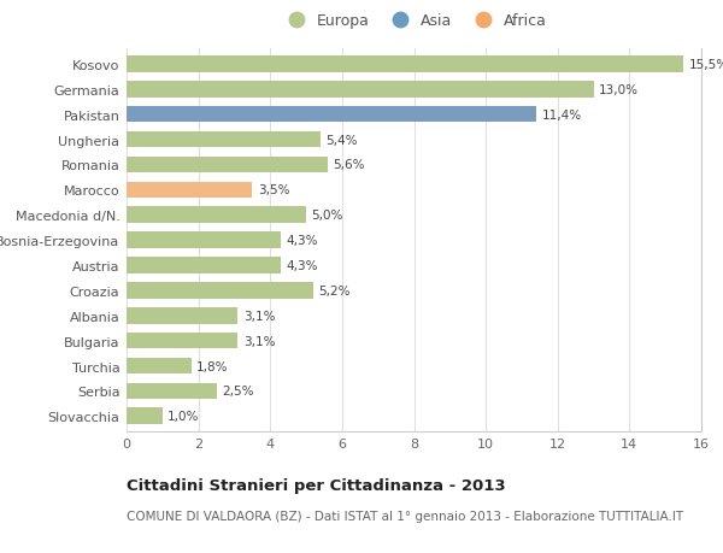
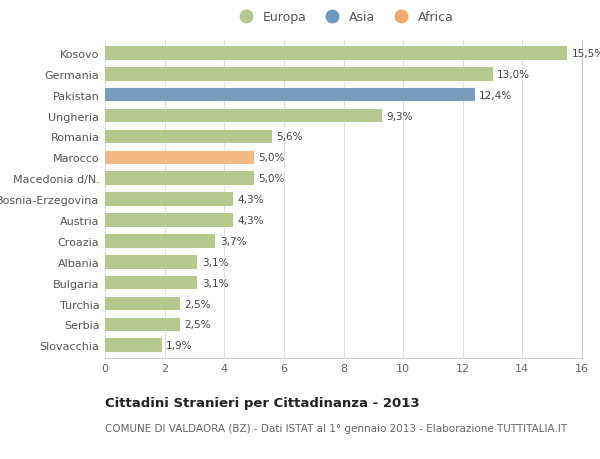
Pakistan: 11,4% -> 12,4%
Ungheria: 5,4% -> 9,3%
Marocco: 3,5% -> 5,0%
Croazia: 5,2% -> 3,7%
Turchia: 1,8% -> 2,5%
Slovacchia: 1,0% -> 1,9%
